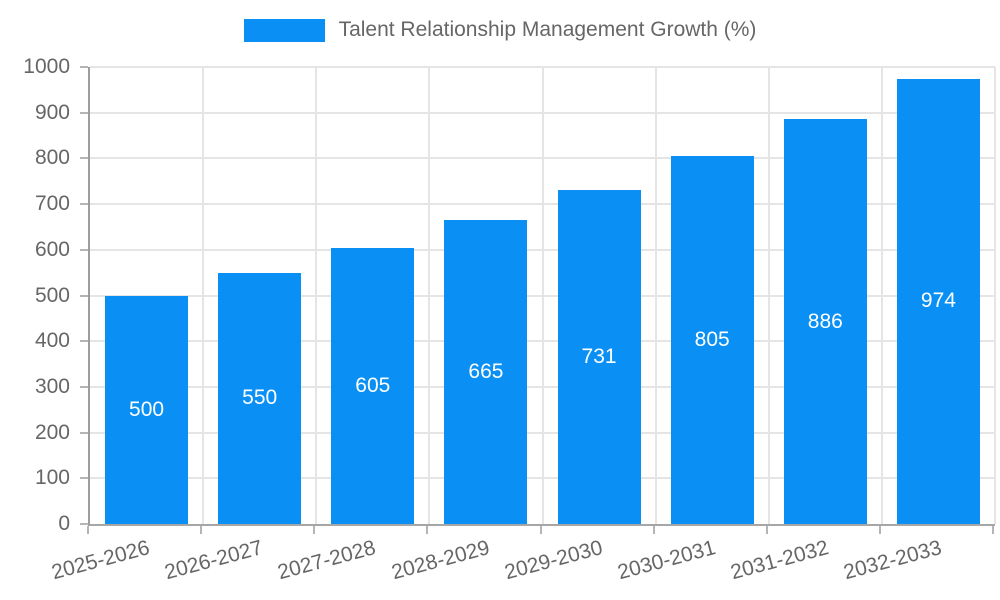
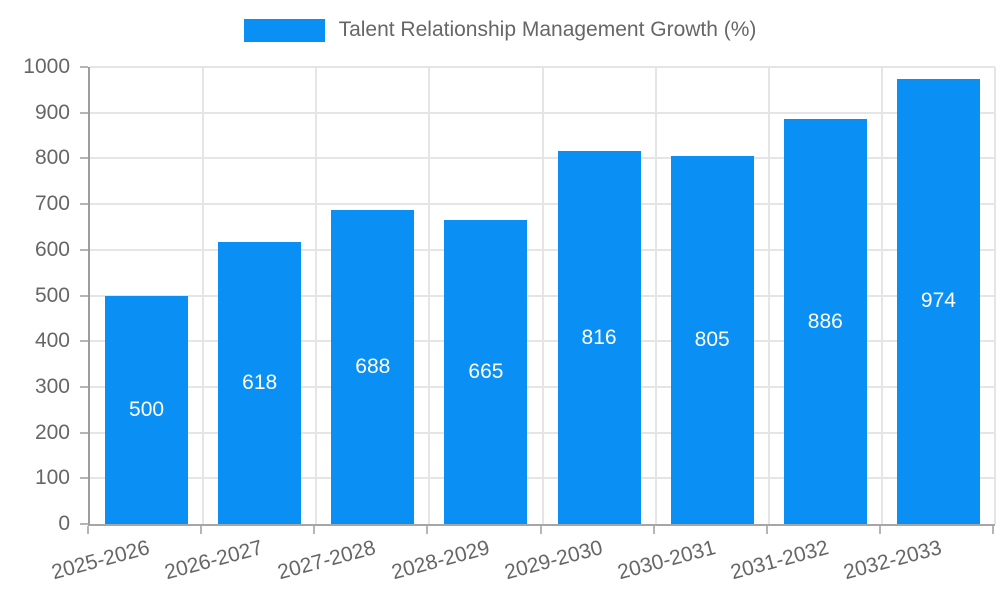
2026-2027: 550 -> 618
2027-2028: 605 -> 688
2029-2030: 731 -> 816
